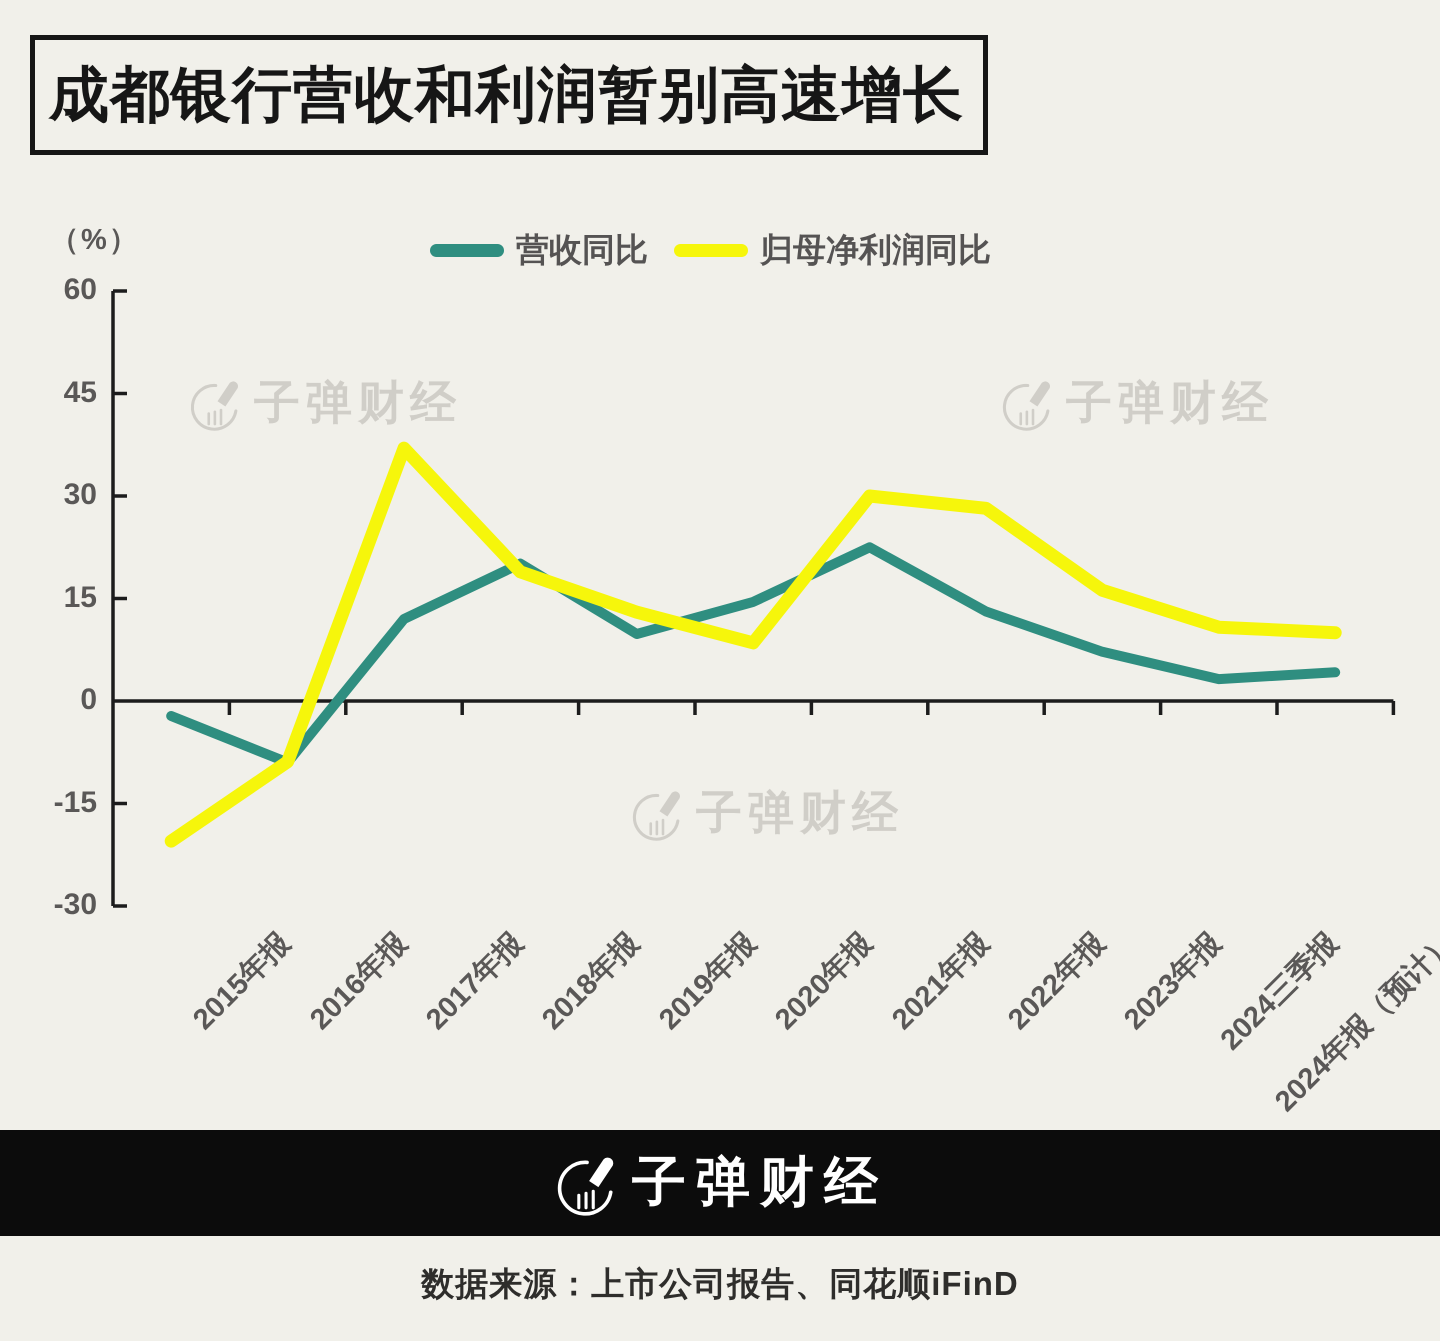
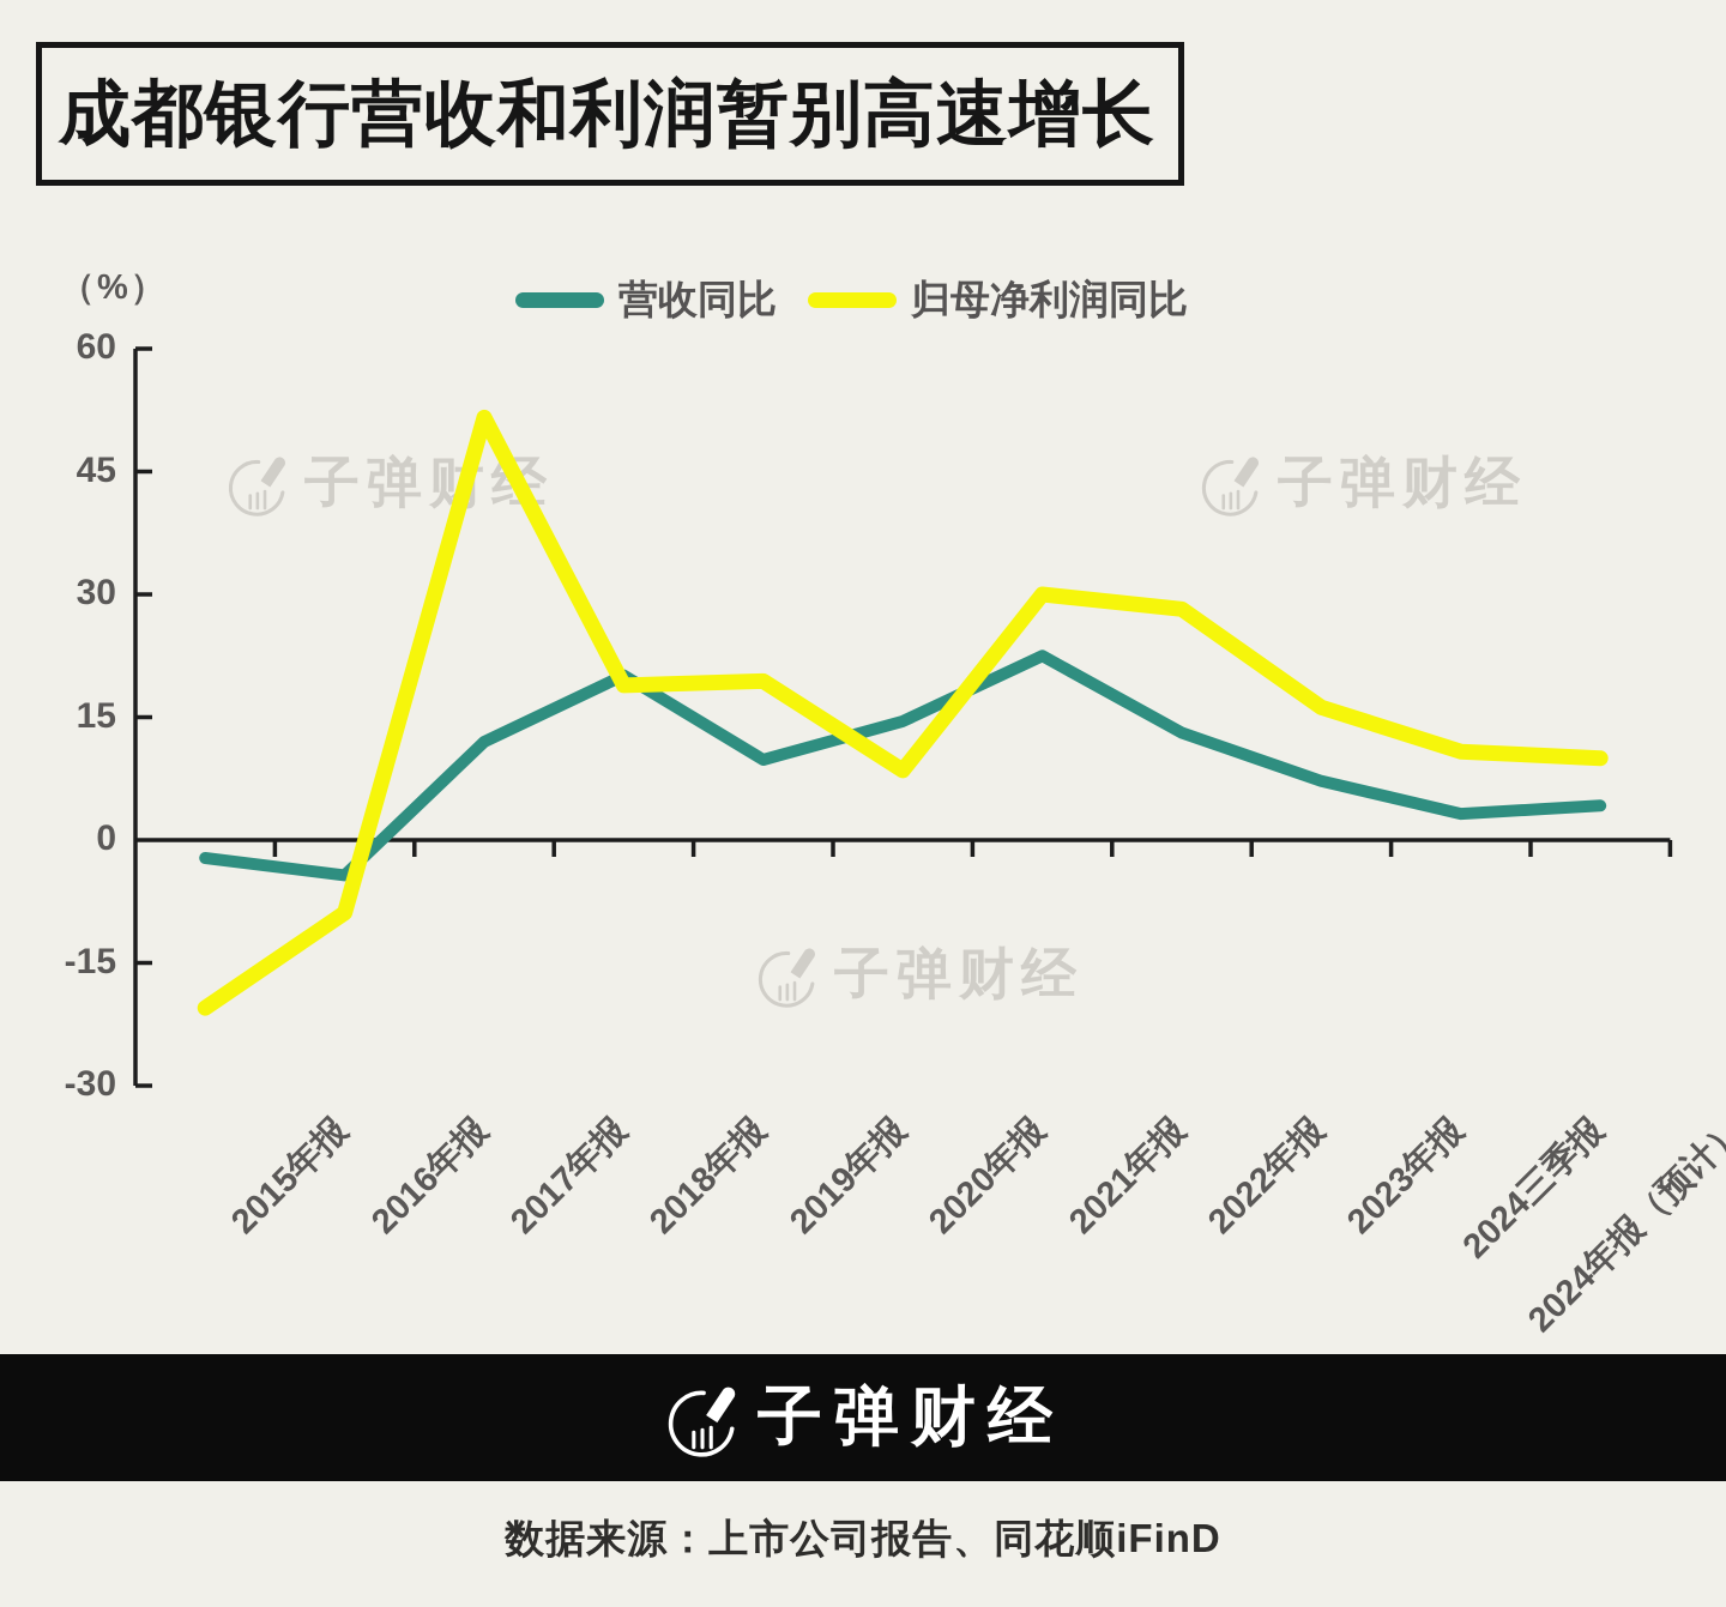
营收同比/2016年报: -9 -> -4
归母净利润同比/2017年报: 37 -> 52
归母净利润同比/2019年报: 13 -> 19
